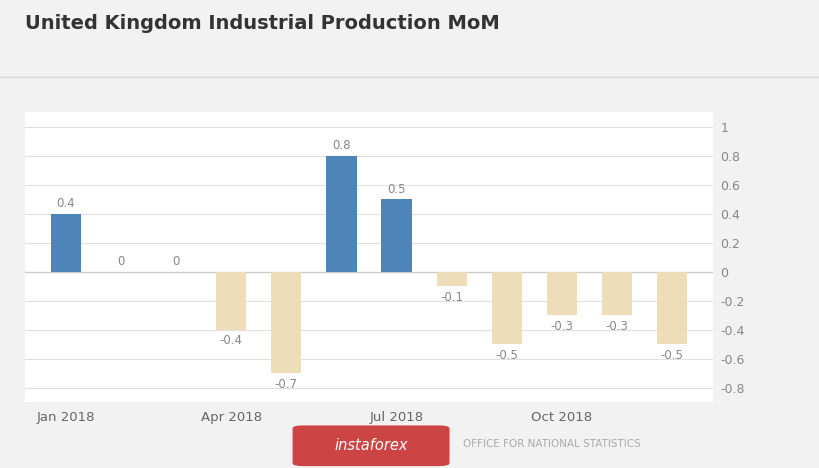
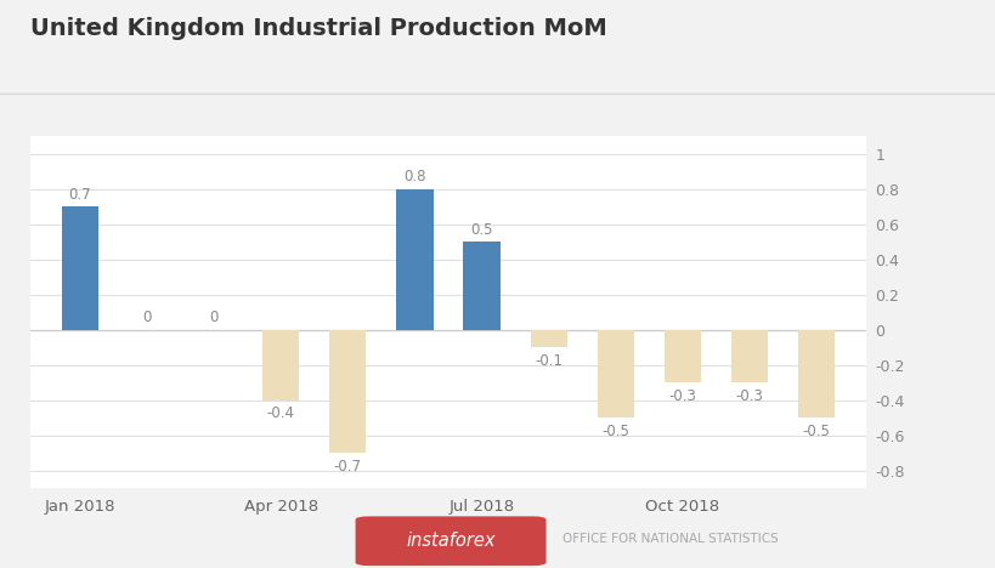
Jan 2018: 0.4 -> 0.7
